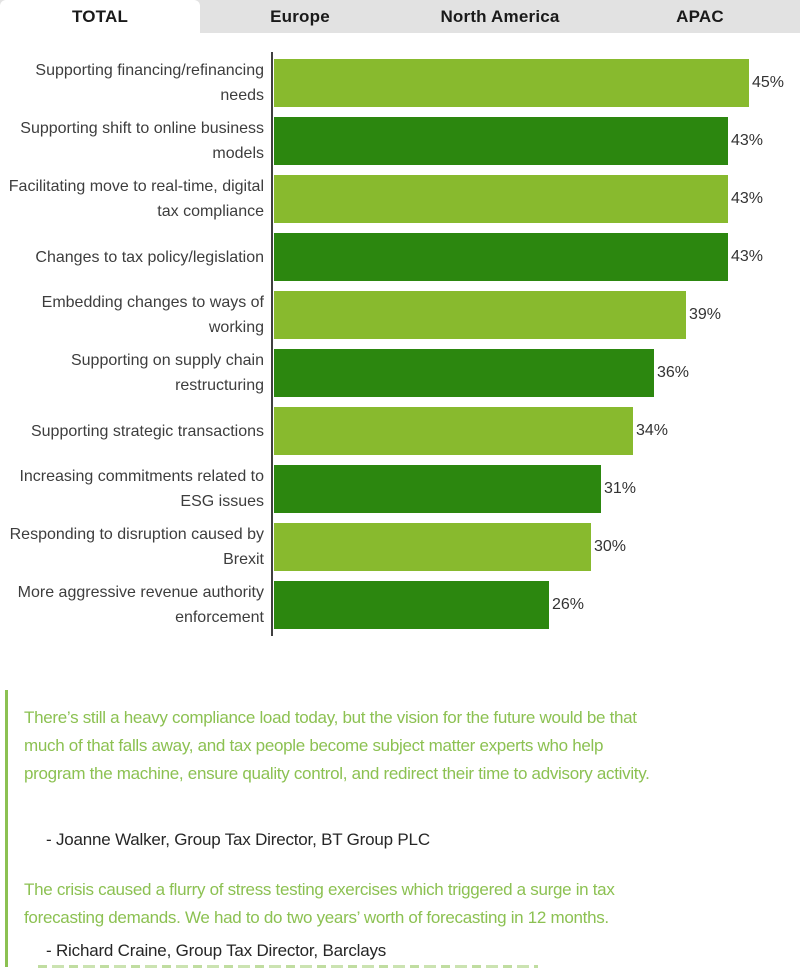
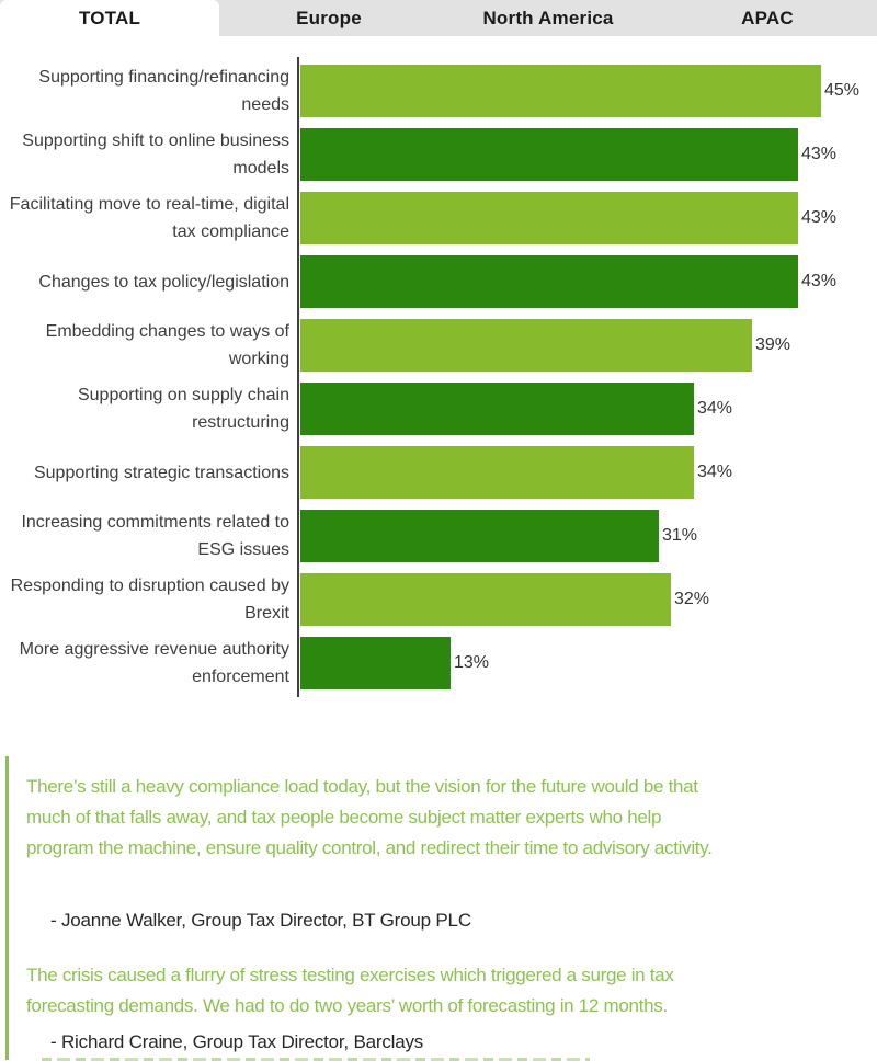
Supporting on supply chain restructuring: 36% -> 34%
Responding to disruption caused by Brexit: 30% -> 32%
More aggressive revenue authority enforcement: 26% -> 13%
